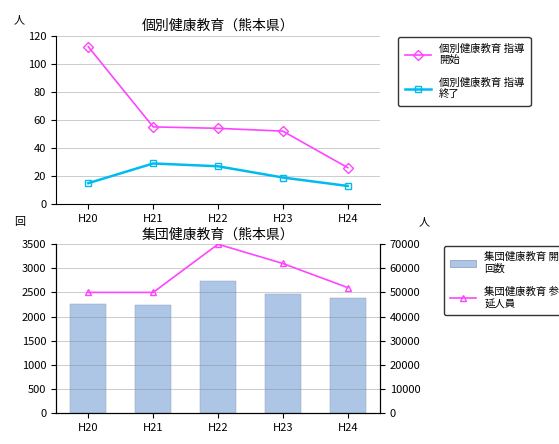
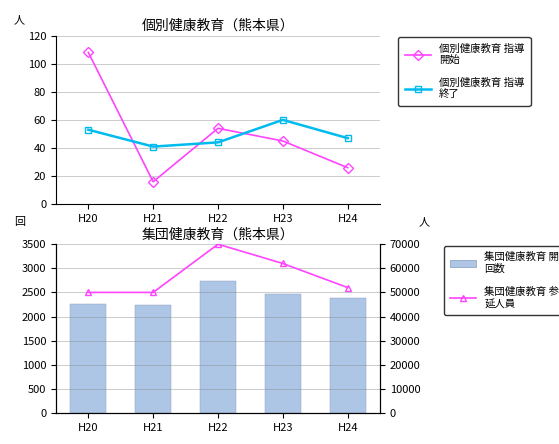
個別健康教育（熊本県）/個別健康教育 指導 開始/H20: 112 -> 108
個別健康教育（熊本県）/個別健康教育 指導 終了/H20: 15 -> 53
個別健康教育（熊本県）/個別健康教育 指導 開始/H21: 55 -> 16
個別健康教育（熊本県）/個別健康教育 指導 終了/H21: 29 -> 41
個別健康教育（熊本県）/個別健康教育 指導 終了/H22: 27 -> 44
個別健康教育（熊本県）/個別健康教育 指導 開始/H23: 52 -> 45
個別健康教育（熊本県）/個別健康教育 指導 終了/H23: 19 -> 60
個別健康教育（熊本県）/個別健康教育 指導 終了/H24: 13 -> 47
